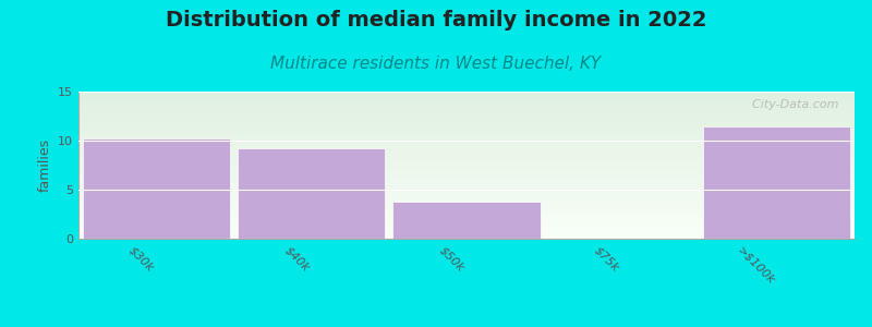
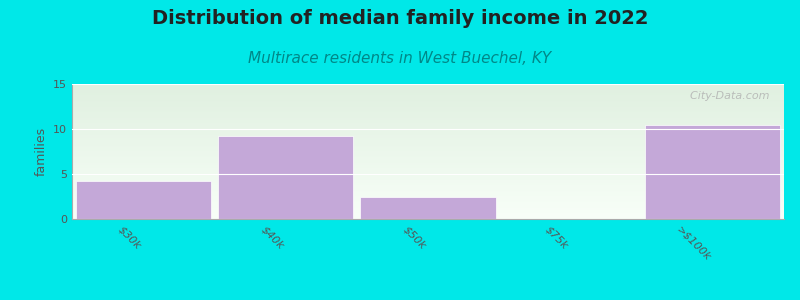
$30k: 10.2 -> 4.2
$50k: 3.8 -> 2.4
>$100k: 11.5 -> 10.4
